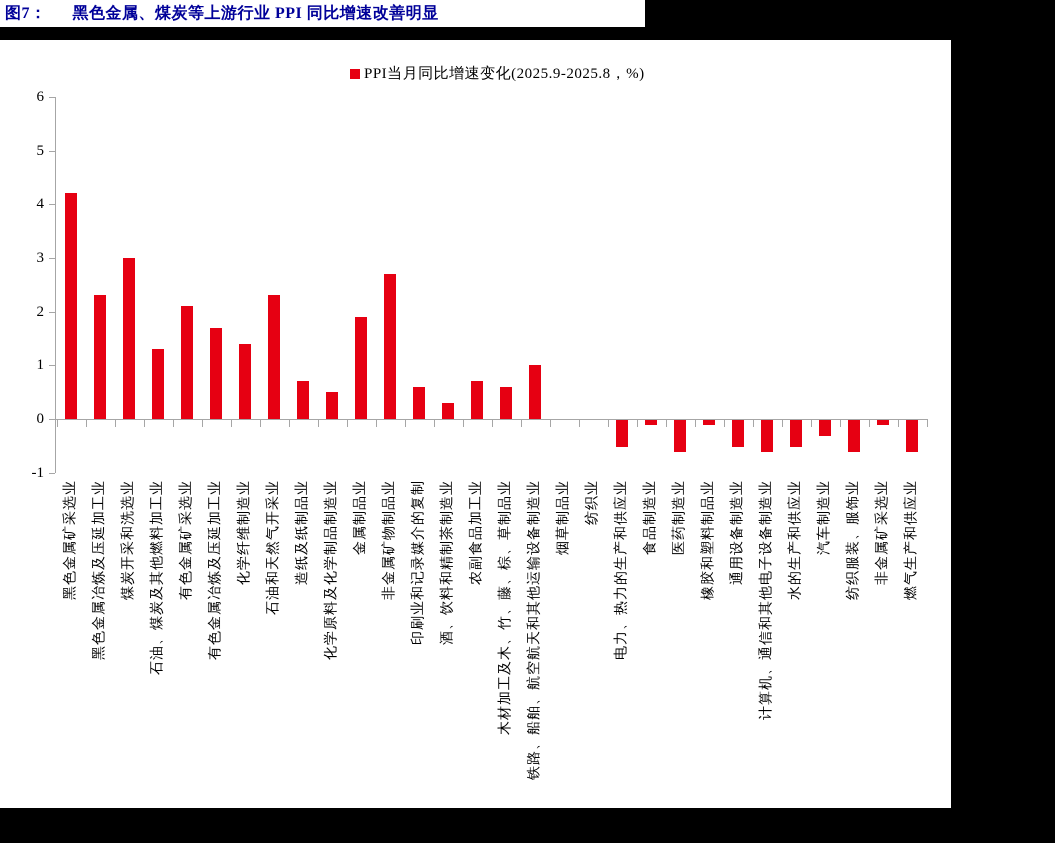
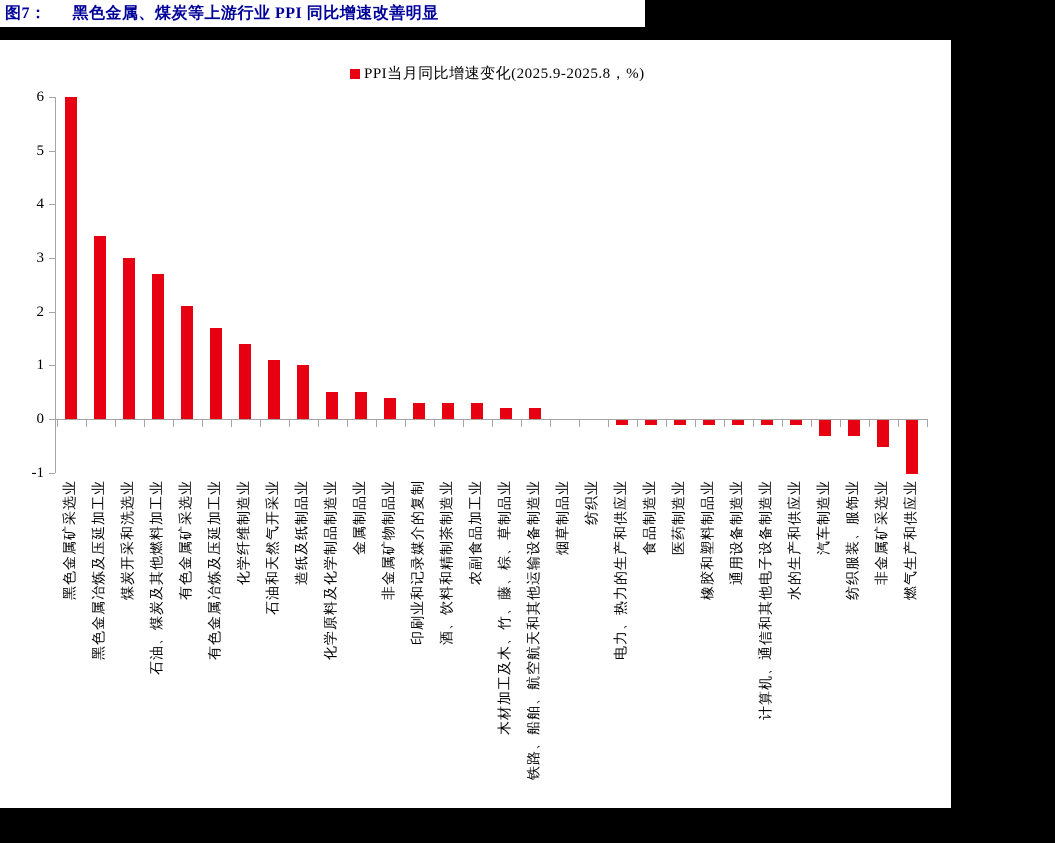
黑色金属矿采选业: 4.2 -> 6.0
黑色金属冶炼及压延加工业: 2.3 -> 3.4
石油、煤炭及其他燃料加工业: 1.3 -> 2.7
石油和天然气开采业: 2.3 -> 1.1
造纸及纸制品业: 0.7 -> 1.0
金属制品业: 1.9 -> 0.5
非金属矿物制品业: 2.7 -> 0.4
印刷业和记录媒介的复制: 0.6 -> 0.3
农副食品加工业: 0.7 -> 0.3
木材加工及木、竹、藤、棕、草制品业: 0.6 -> 0.2
铁路、船舶、航空航天和其他运输设备制造业: 1.0 -> 0.2
电力、热力的生产和供应业: -0.5 -> -0.1
医药制造业: -0.6 -> -0.1
通用设备制造业: -0.5 -> -0.1
计算机、通信和其他电子设备制造业: -0.6 -> -0.1
水的生产和供应业: -0.5 -> -0.1
纺织服装、服饰业: -0.6 -> -0.3
非金属矿采选业: -0.1 -> -0.5
燃气生产和供应业: -0.6 -> -1.0
